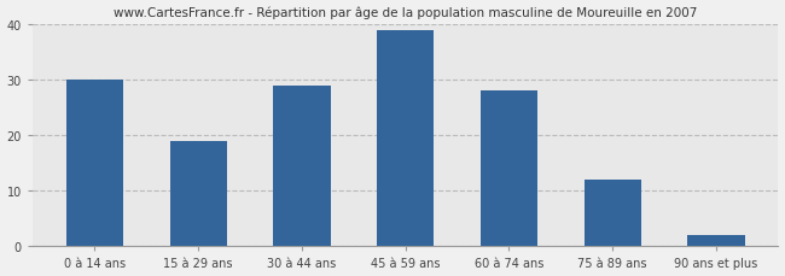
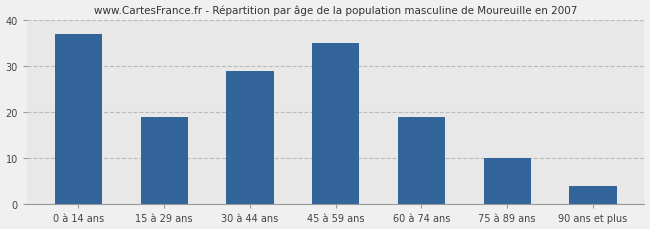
0 à 14 ans: 30 -> 37
45 à 59 ans: 39 -> 35
60 à 74 ans: 28 -> 19
75 à 89 ans: 12 -> 10
90 ans et plus: 2 -> 4
